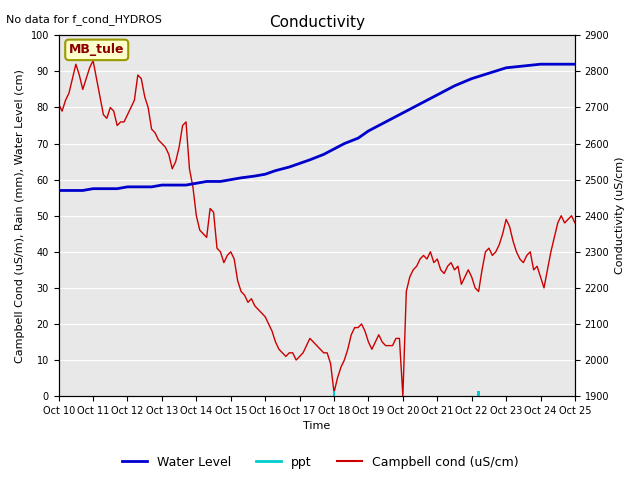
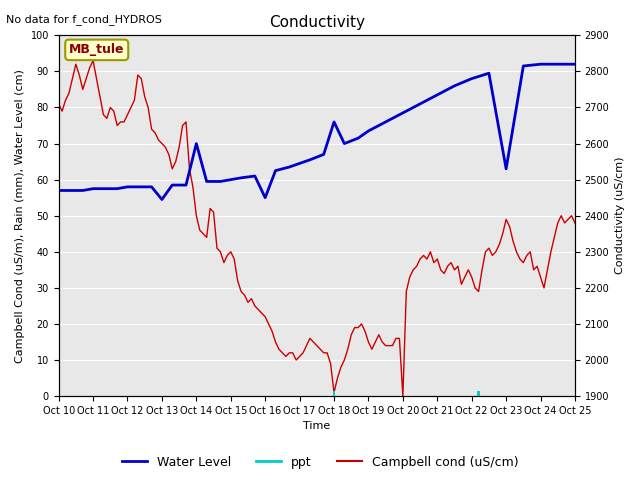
Water Level/Oct 13: 58.5 -> 54.5
Water Level/Oct 14: 59.0 -> 70.0
Water Level/Oct 16: 61.5 -> 55.0
Water Level/Oct 18: 68.5 -> 76.0
Water Level/Oct 23: 91.0 -> 63.0
